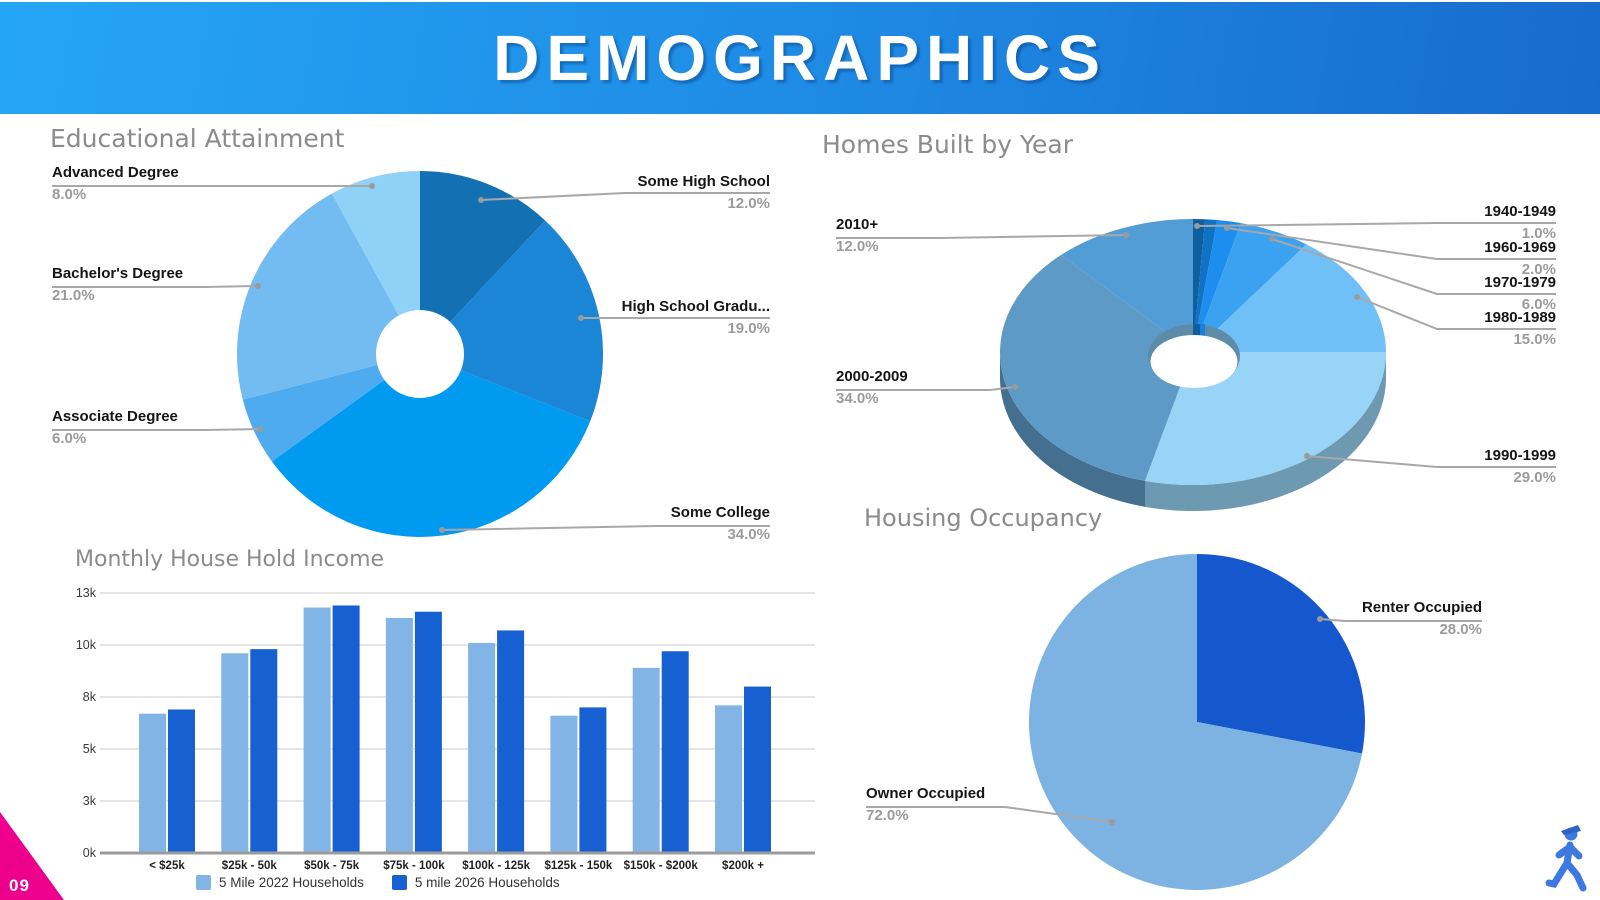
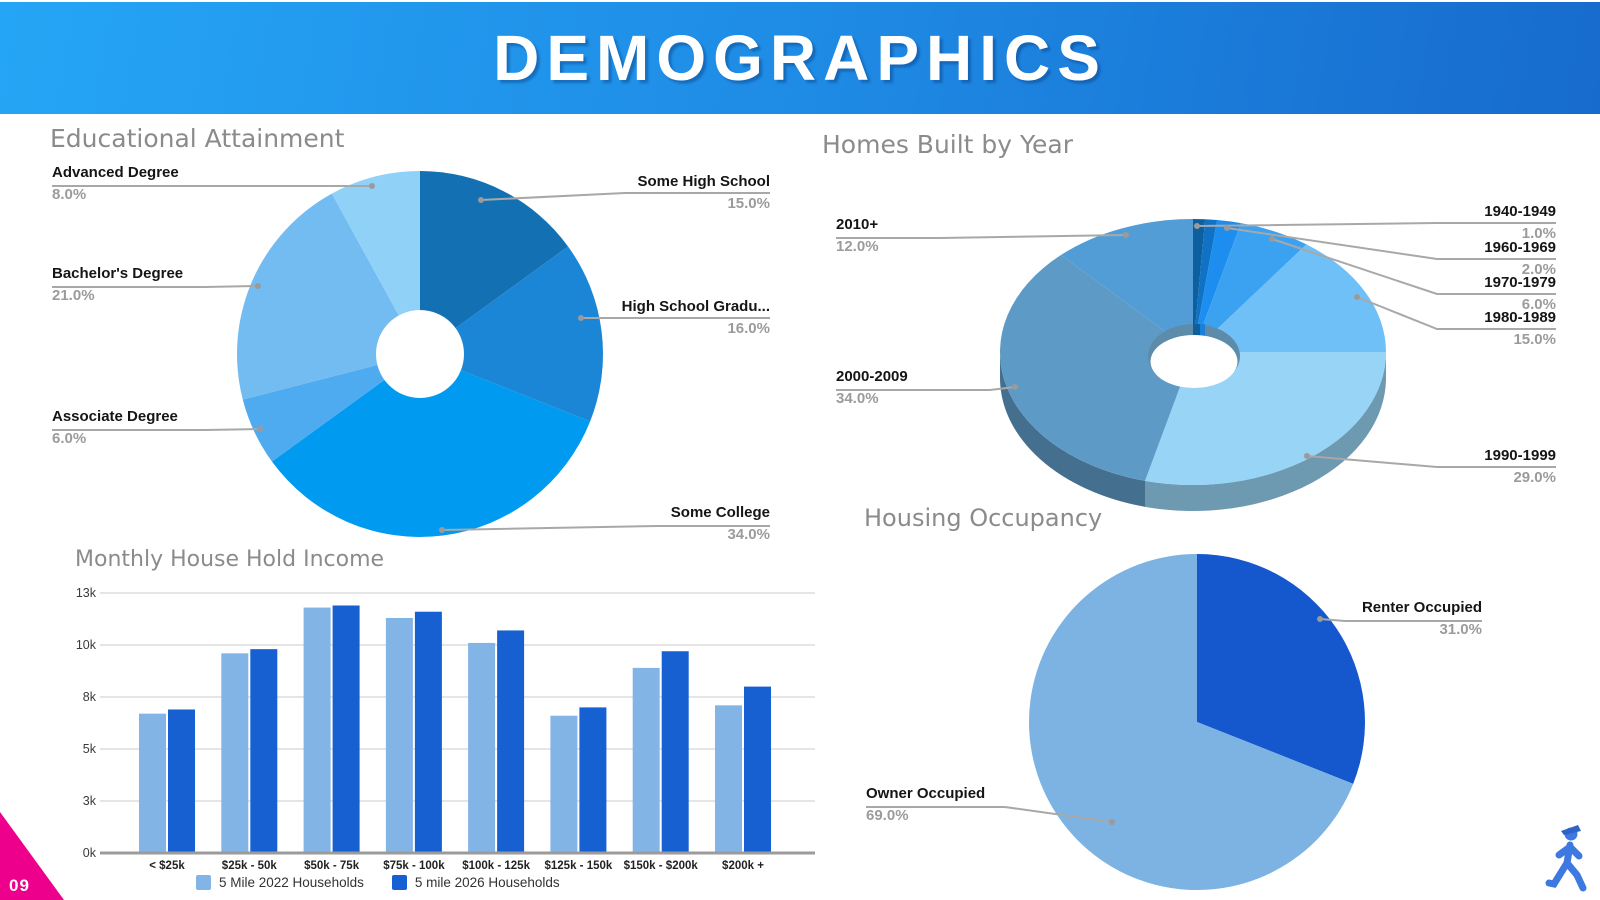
Educational Attainment/Some High School: 12.0% -> 15.0%
Educational Attainment/High School Gradu...: 19.0% -> 16.0%
Housing Occupancy/Renter Occupied: 28.0% -> 31.0%
Housing Occupancy/Owner Occupied: 72.0% -> 69.0%
